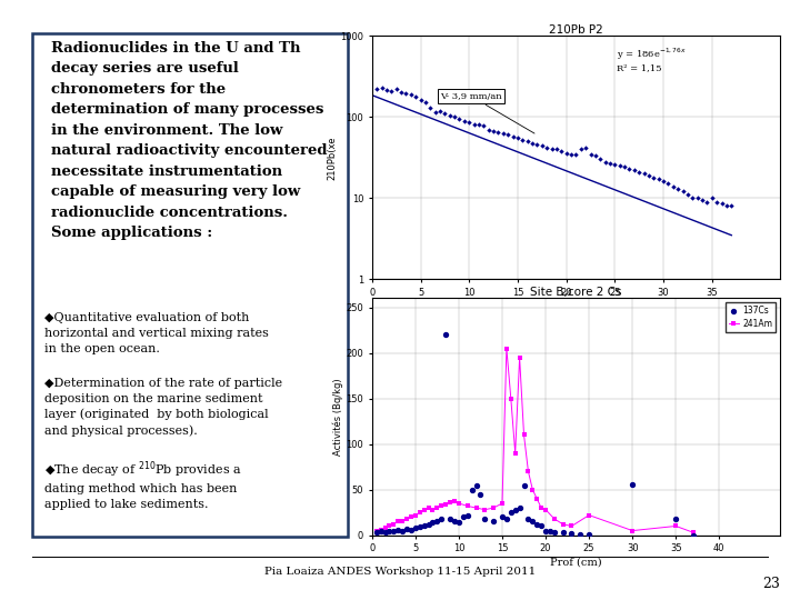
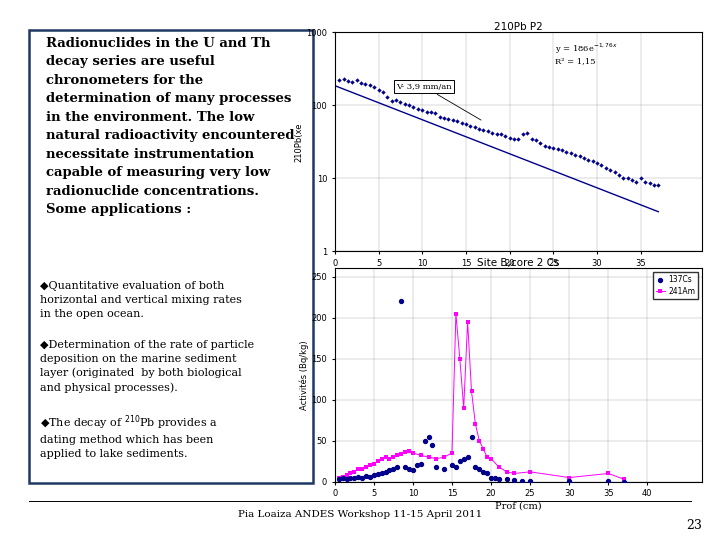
Site B,core 2 Cs/241Am/25: 22 -> 12
Site B,core 2 Cs/137Cs/30: 56 -> 0
Site B,core 2 Cs/137Cs/35: 18 -> 0
